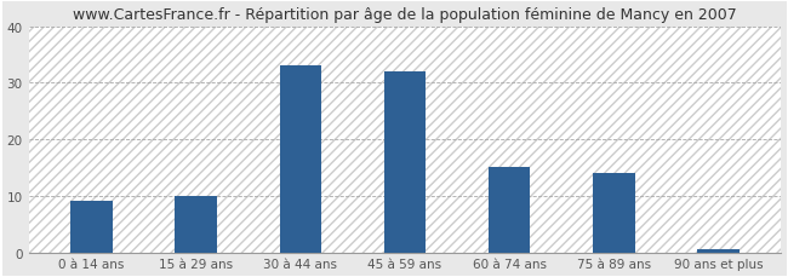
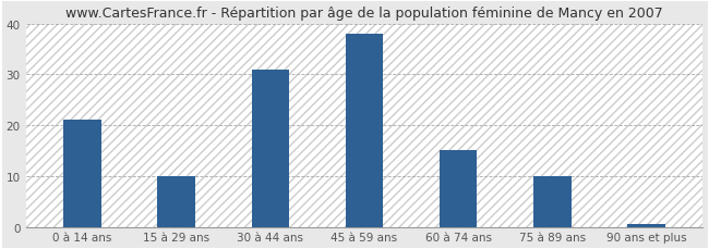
0 à 14 ans: 9.0 -> 21.0
30 à 44 ans: 33.0 -> 31.0
45 à 59 ans: 32.0 -> 38.0
75 à 89 ans: 14.0 -> 10.0
